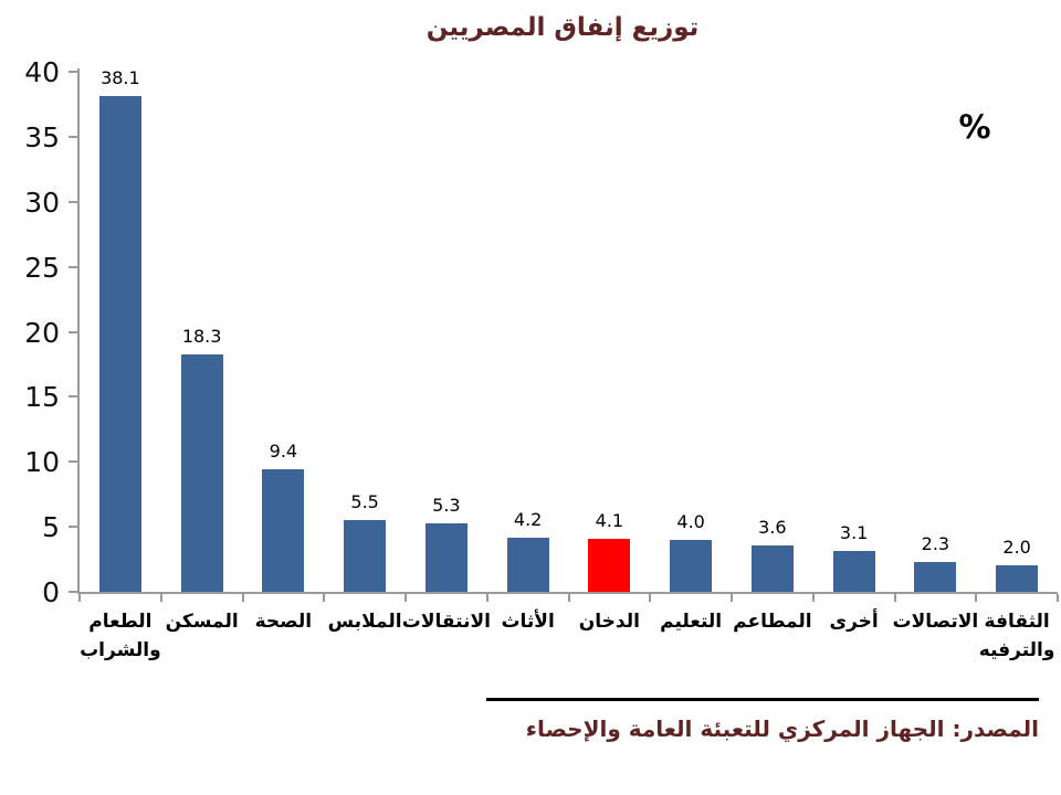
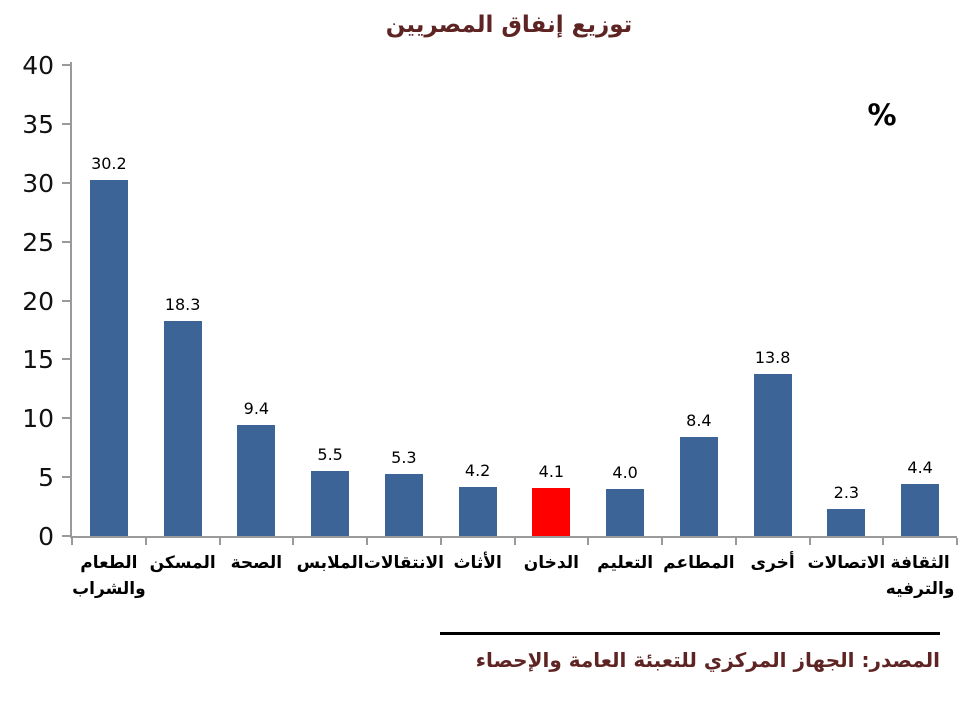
الطعام والشراب: 38.1 -> 30.2
المطاعم: 3.6 -> 8.4
أخرى: 3.1 -> 13.8
الثقافة والترفيه: 2.0 -> 4.4
